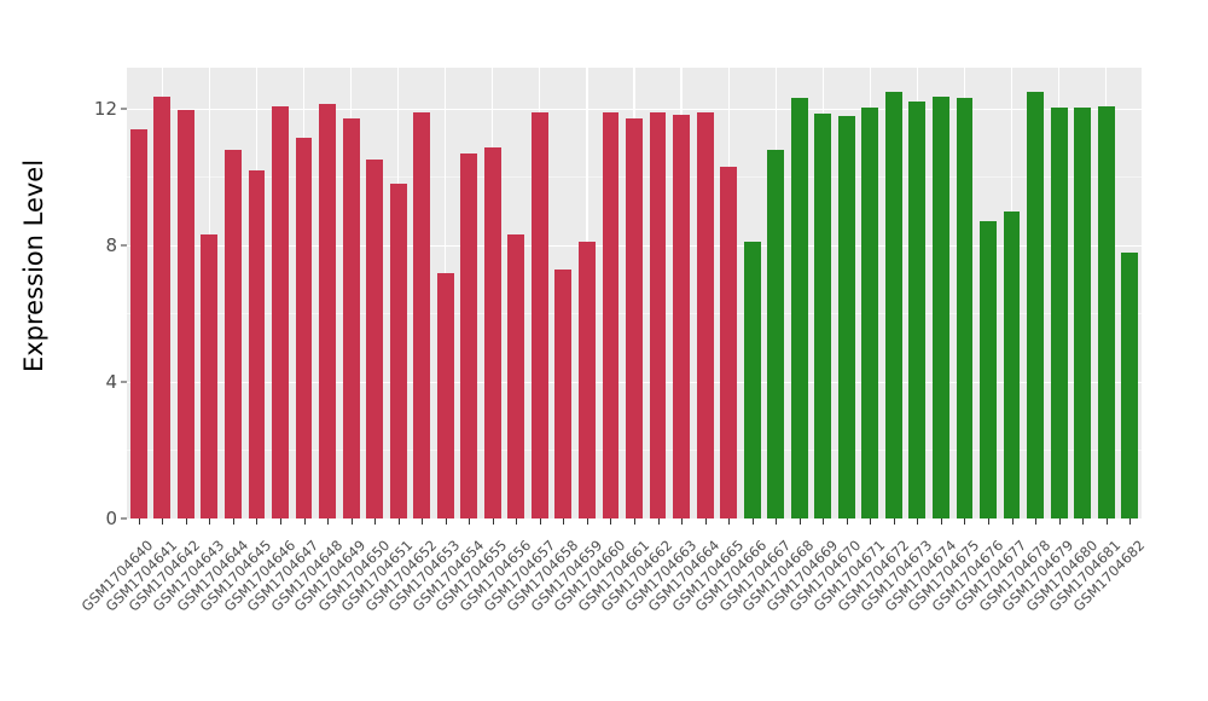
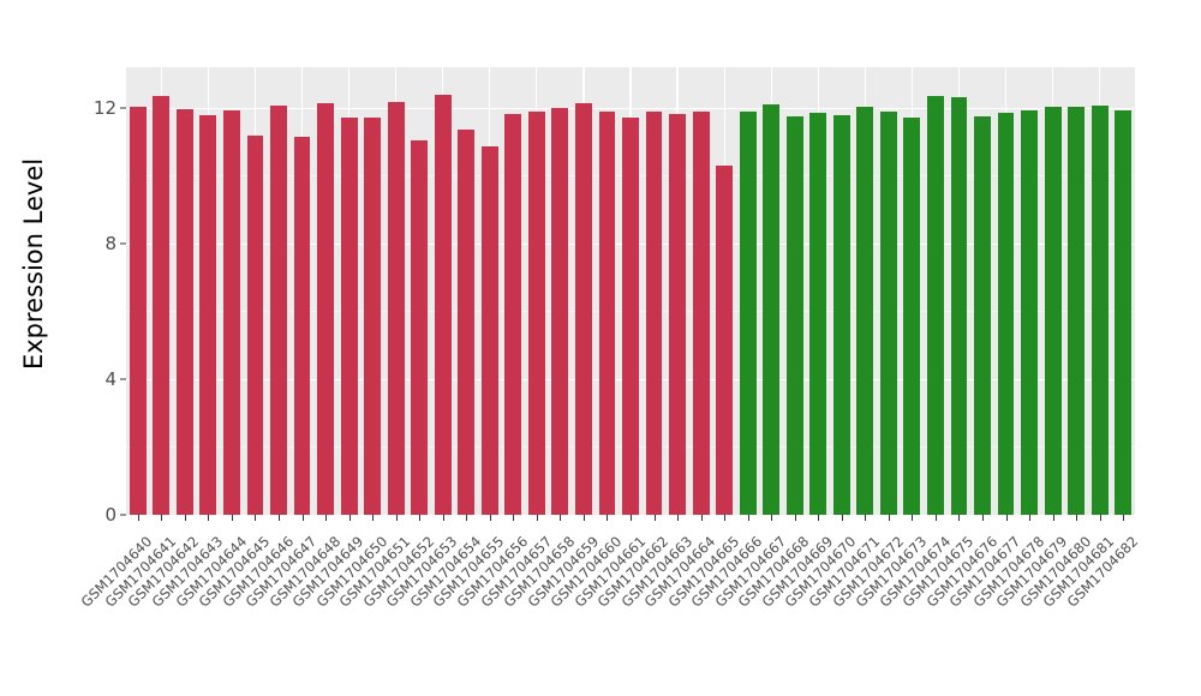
GSM1704640: 11.4 -> 12.1
GSM1704643: 8.3 -> 11.8
GSM1704644: 10.8 -> 11.9
GSM1704645: 10.2 -> 11.2
GSM1704650: 10.5 -> 11.7
GSM1704651: 9.8 -> 12.2
GSM1704652: 11.9 -> 11.1
GSM1704653: 7.2 -> 12.4
GSM1704654: 10.7 -> 11.3
GSM1704656: 8.3 -> 11.8
GSM1704658: 7.3 -> 12.0
GSM1704659: 8.1 -> 12.2
GSM1704666: 8.1 -> 11.9
GSM1704667: 10.8 -> 12.1
GSM1704668: 12.3 -> 11.8
GSM1704672: 12.5 -> 11.9
GSM1704673: 12.2 -> 11.7
GSM1704676: 8.7 -> 11.8
GSM1704677: 9.0 -> 11.8
GSM1704678: 12.5 -> 11.9
GSM1704682: 7.8 -> 11.9
